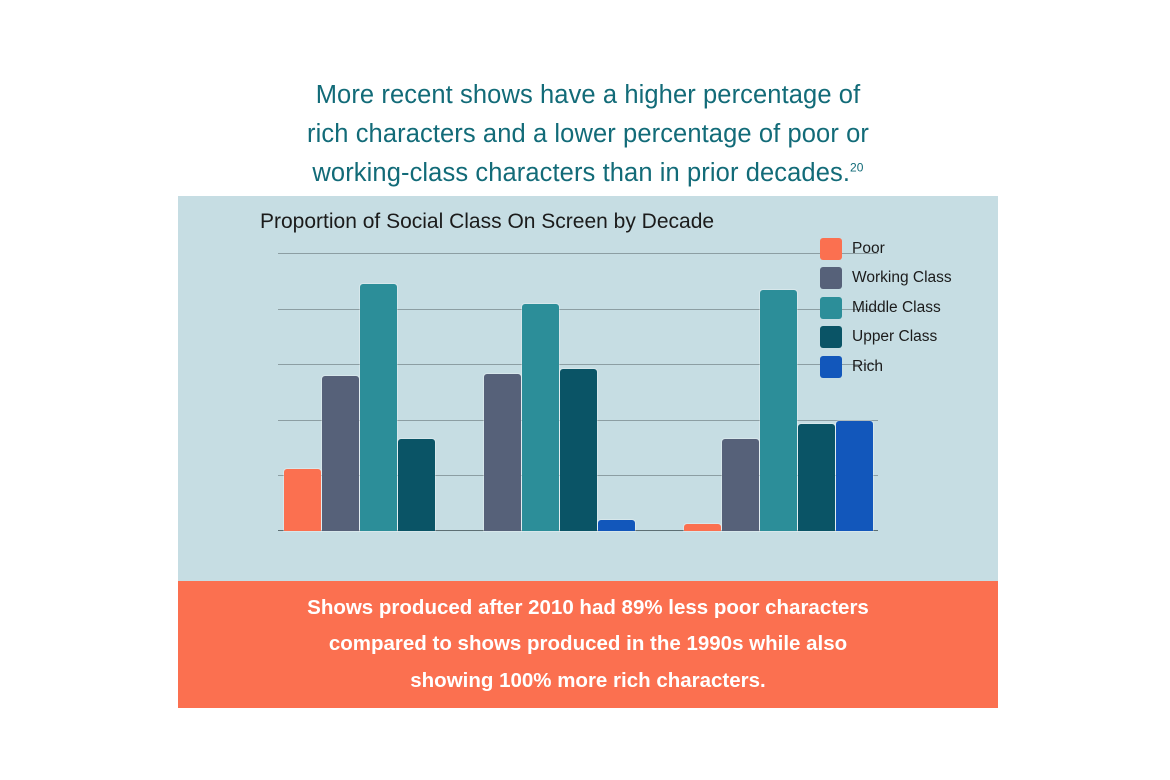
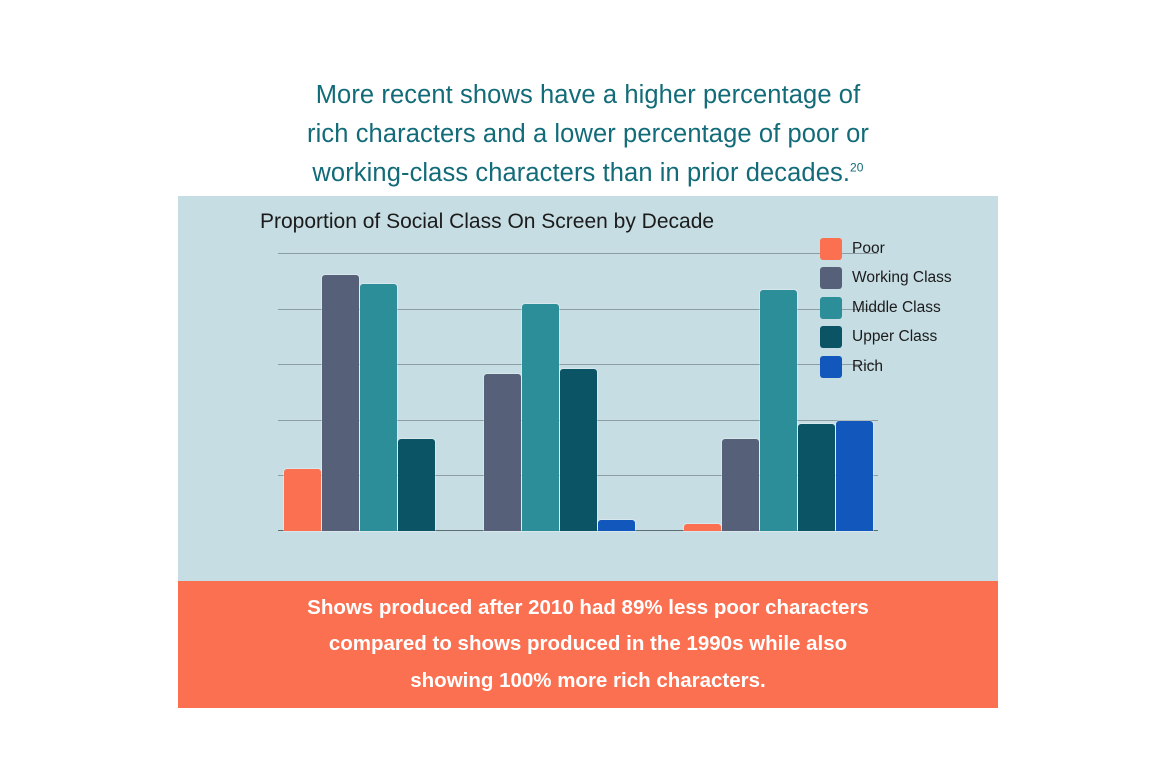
Working Class/1990s: 28% -> 46%
